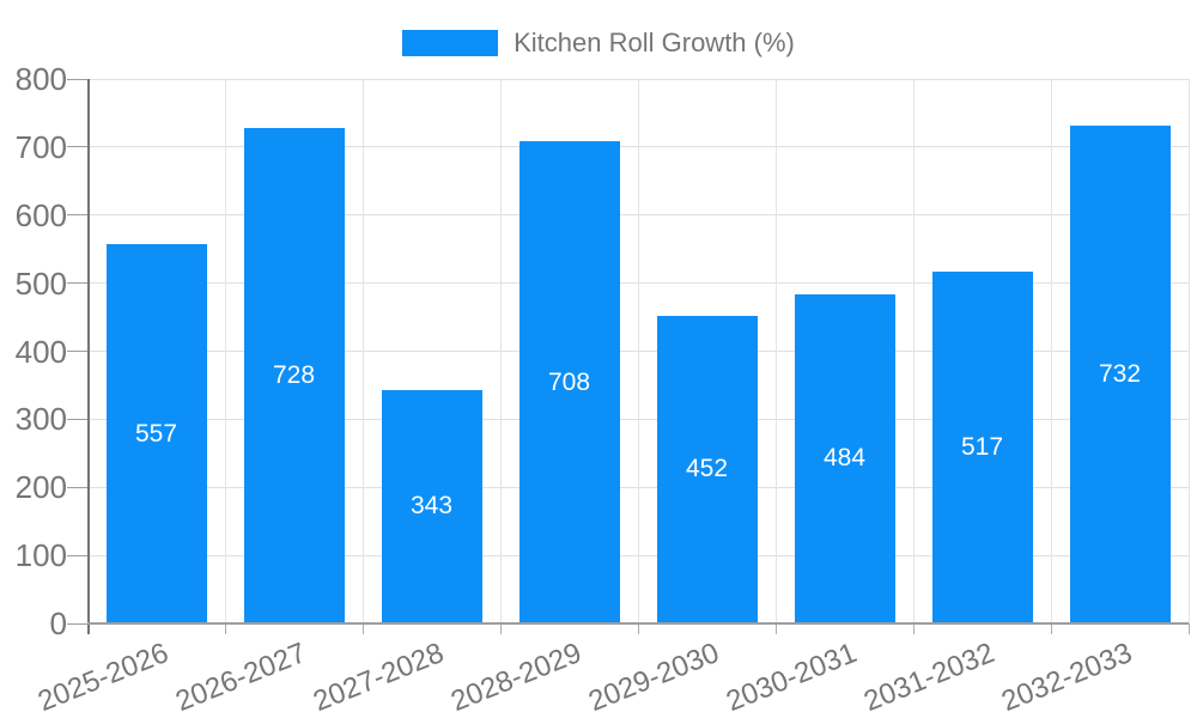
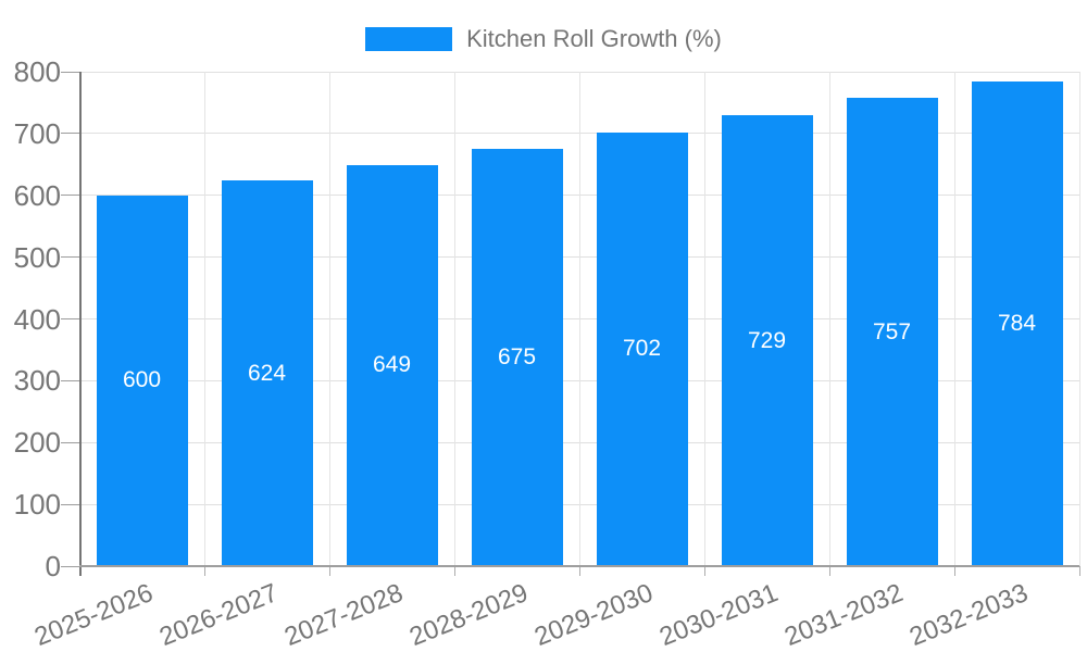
2025-2026: 557 -> 600
2026-2027: 728 -> 624
2027-2028: 343 -> 649
2028-2029: 708 -> 675
2029-2030: 452 -> 702
2030-2031: 484 -> 729
2031-2032: 517 -> 757
2032-2033: 732 -> 784
